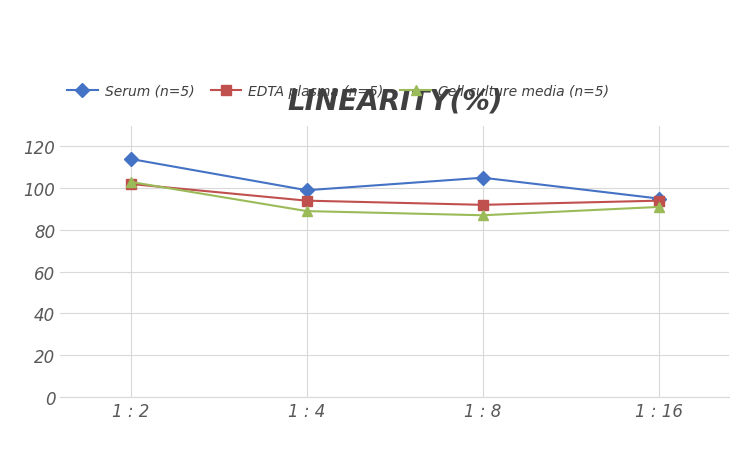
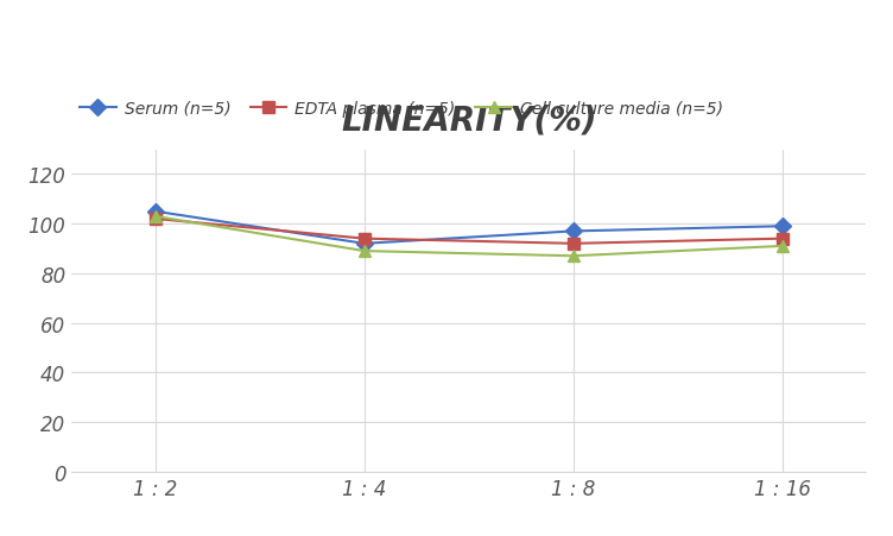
Serum (n=5)/1 : 2: 114 -> 105
Serum (n=5)/1 : 4: 99 -> 92
Serum (n=5)/1 : 8: 105 -> 97
Serum (n=5)/1 : 16: 95 -> 99
